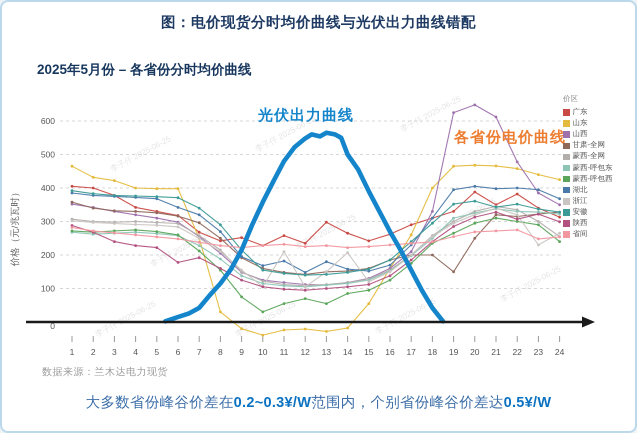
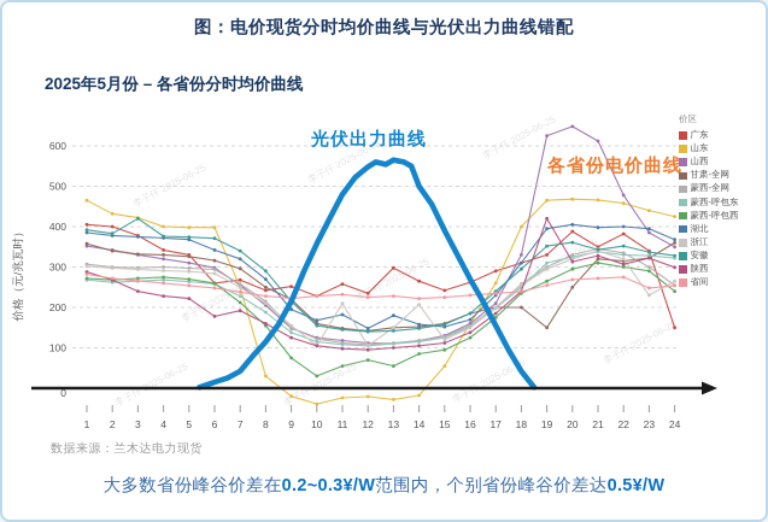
安徽/3: 380 -> 420
广东/6: 320 -> 260
甘肃-全网/9: 190 -> 220
陕西/19: 280 -> 420
广东/24: 310 -> 150
甘肃-全网/24: 330 -> 360
